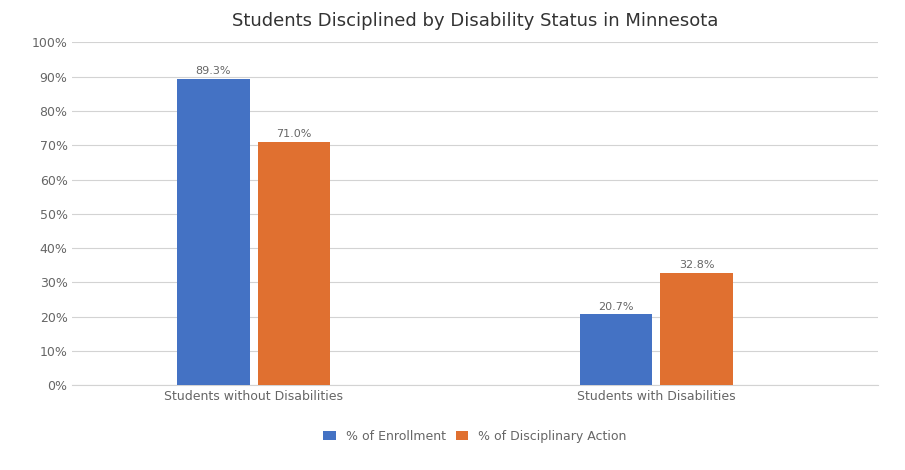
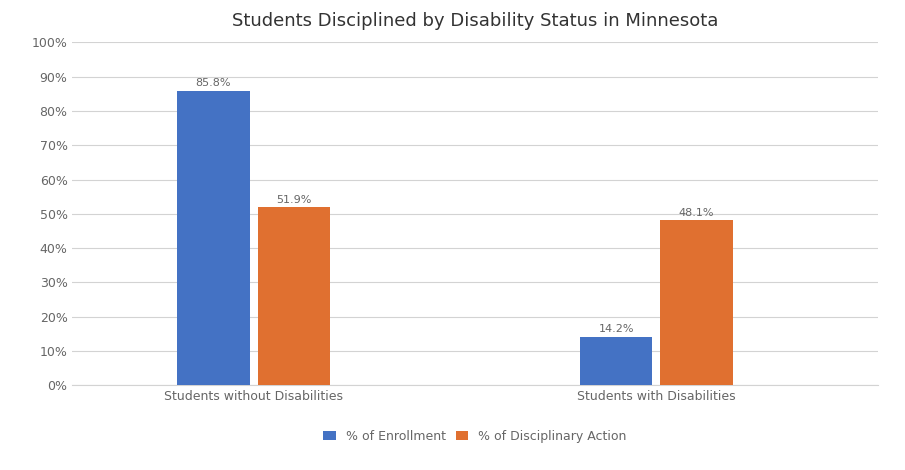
% of Enrollment/Students without Disabilities: 89.3% -> 85.8%
% of Disciplinary Action/Students without Disabilities: 71.0% -> 51.9%
% of Enrollment/Students with Disabilities: 20.7% -> 14.2%
% of Disciplinary Action/Students with Disabilities: 32.8% -> 48.1%
